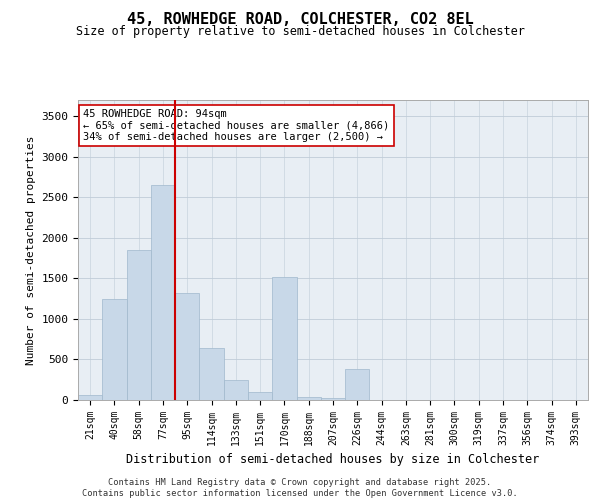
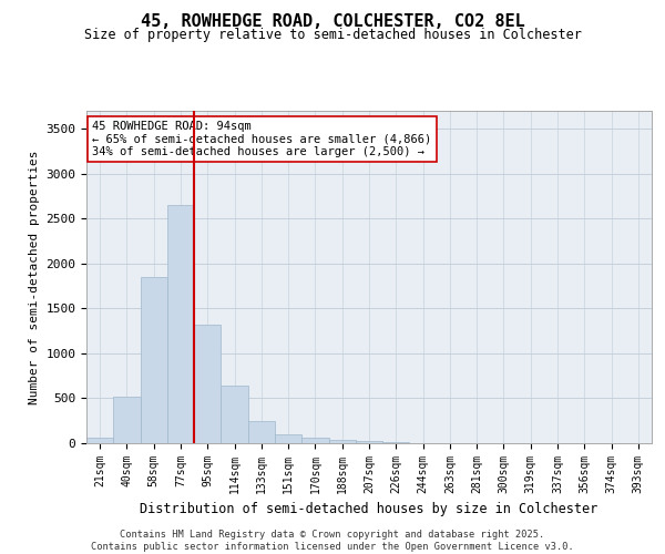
40sqm: 1240 -> 520
170sqm: 1520 -> 60
226sqm: 380 -> 20
